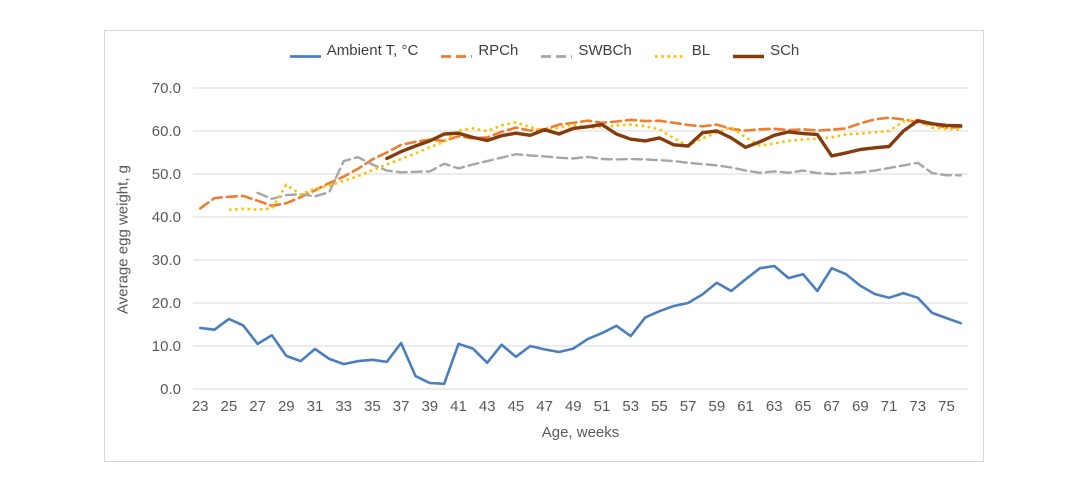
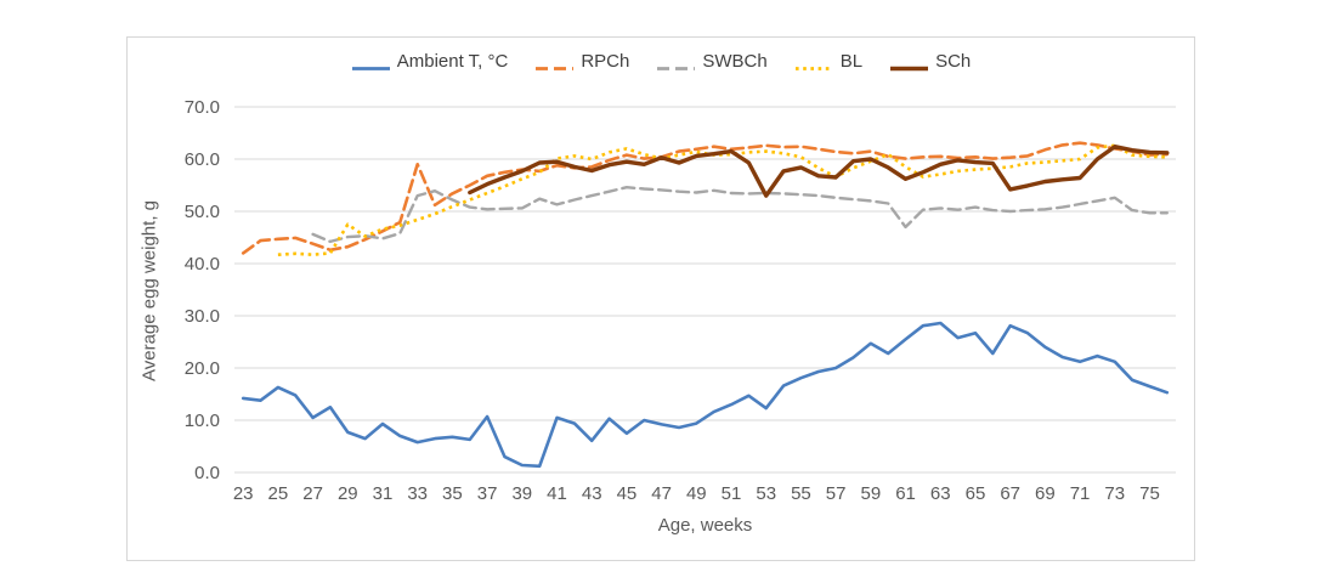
RPCh/33: 49 -> 59
SCh/53: 58 -> 53
SWBCh/61: 51 -> 47
